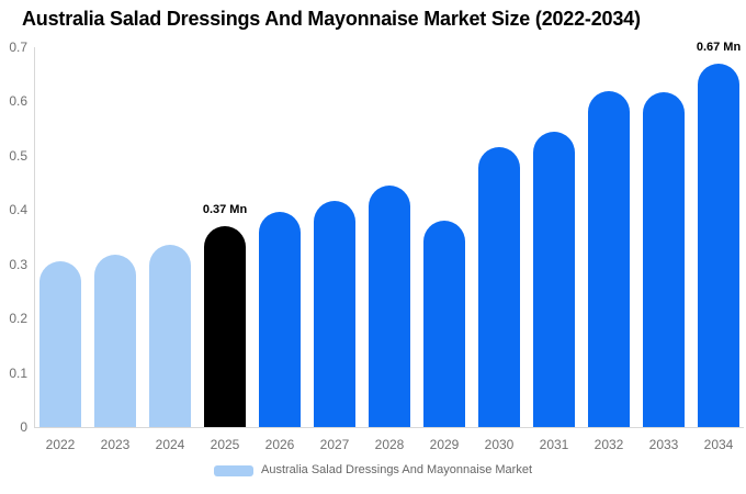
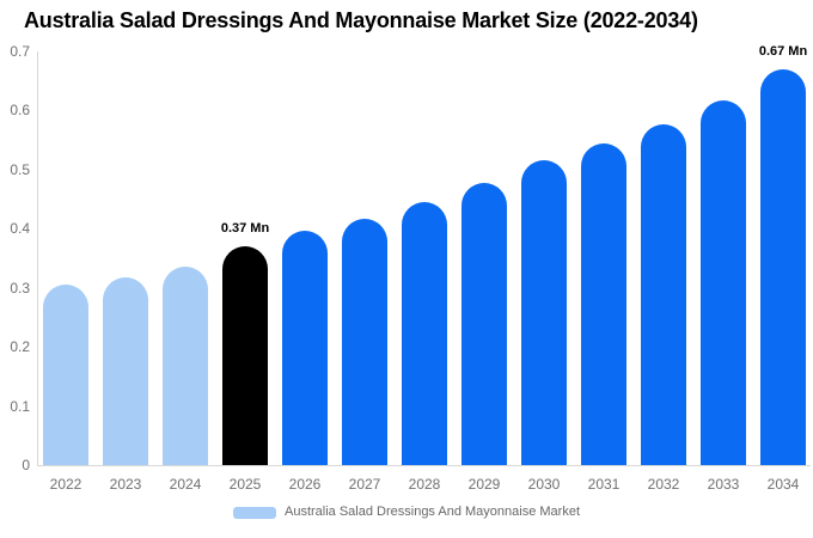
2029: 0.38 -> 0.48
2032: 0.62 -> 0.58
